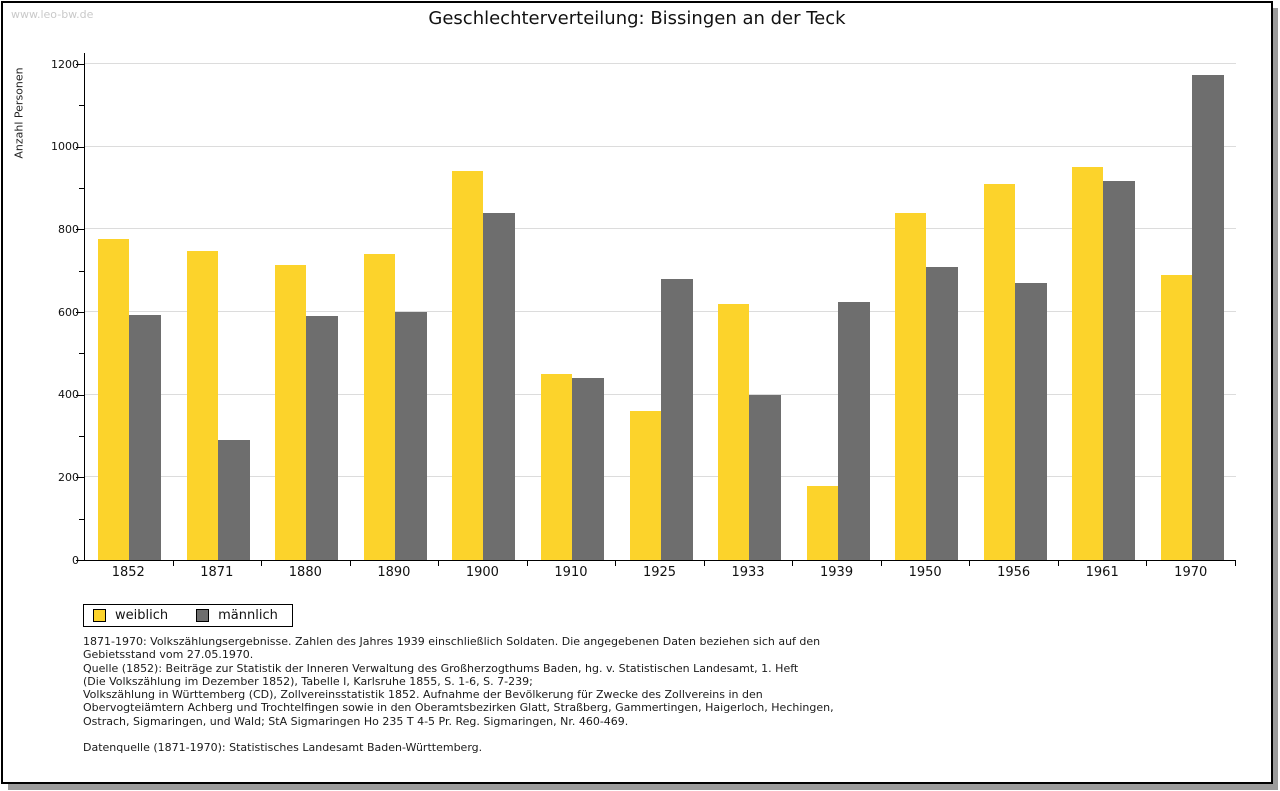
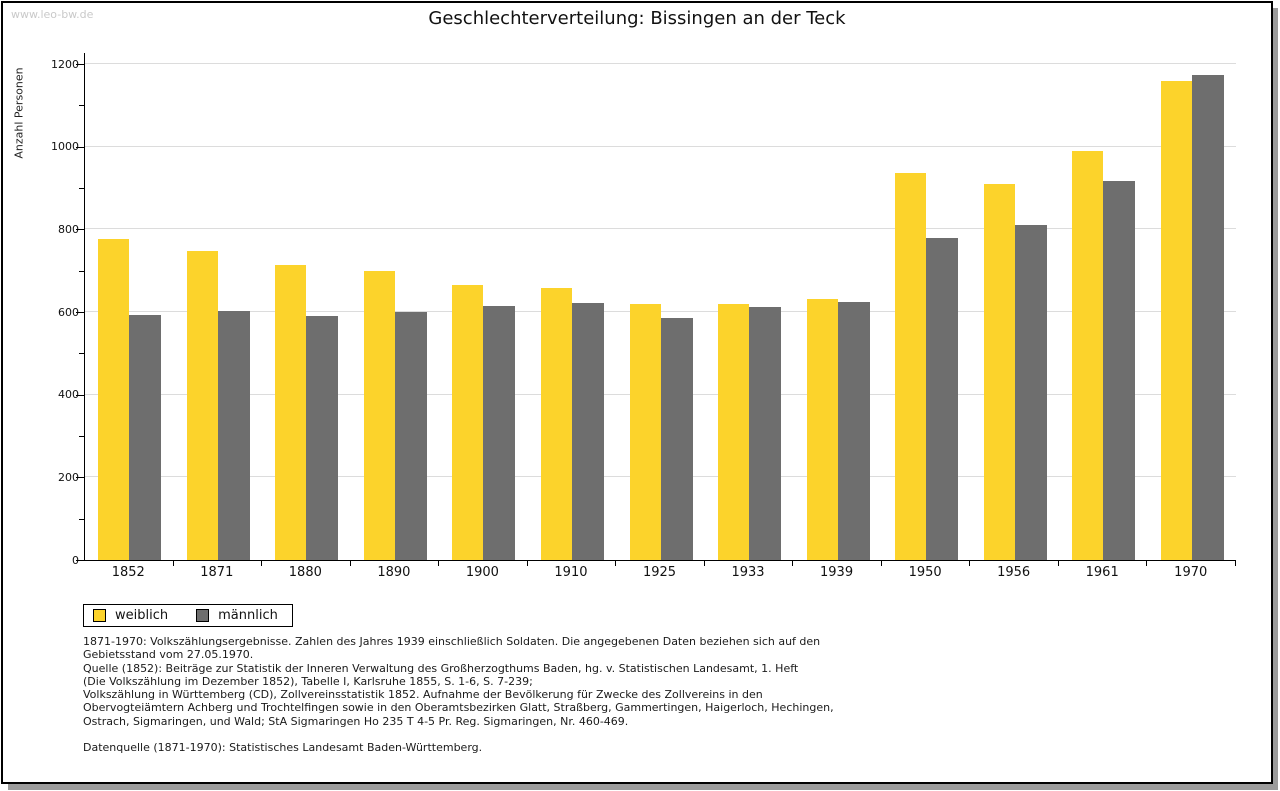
männlich/1871: 290 -> 600
weiblich/1890: 740 -> 700
weiblich/1900: 940 -> 670
männlich/1900: 840 -> 610
weiblich/1910: 450 -> 660
männlich/1910: 440 -> 620
weiblich/1925: 360 -> 620
männlich/1925: 680 -> 590
männlich/1933: 400 -> 610
weiblich/1939: 180 -> 630
weiblich/1950: 840 -> 940
männlich/1950: 710 -> 780
männlich/1956: 670 -> 810
weiblich/1961: 950 -> 990
weiblich/1970: 690 -> 1160
